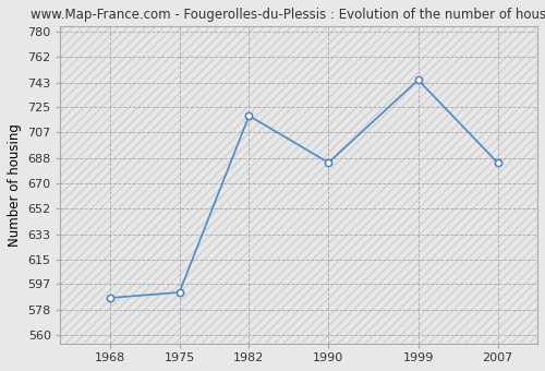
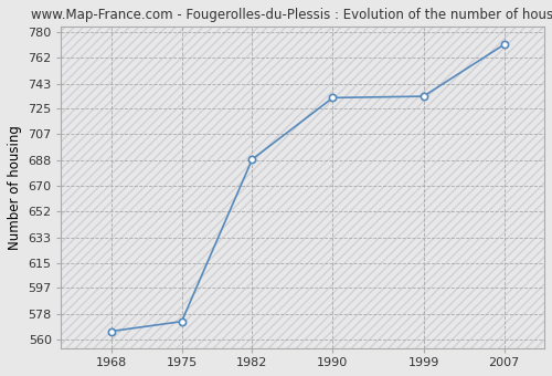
1968: 587 -> 566
1975: 591 -> 573
1982: 719 -> 689
1990: 685 -> 733
1999: 745 -> 734
2007: 685 -> 771
